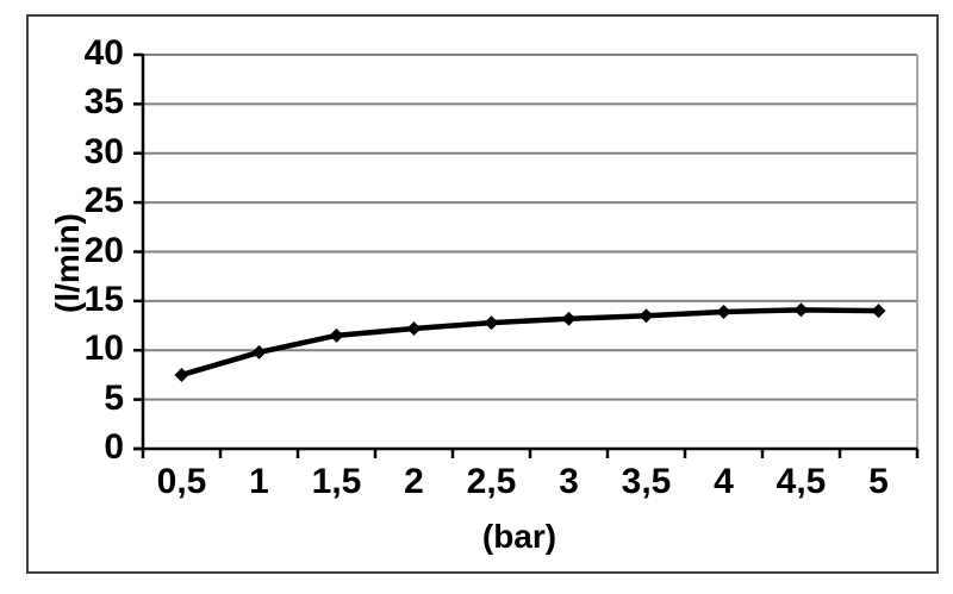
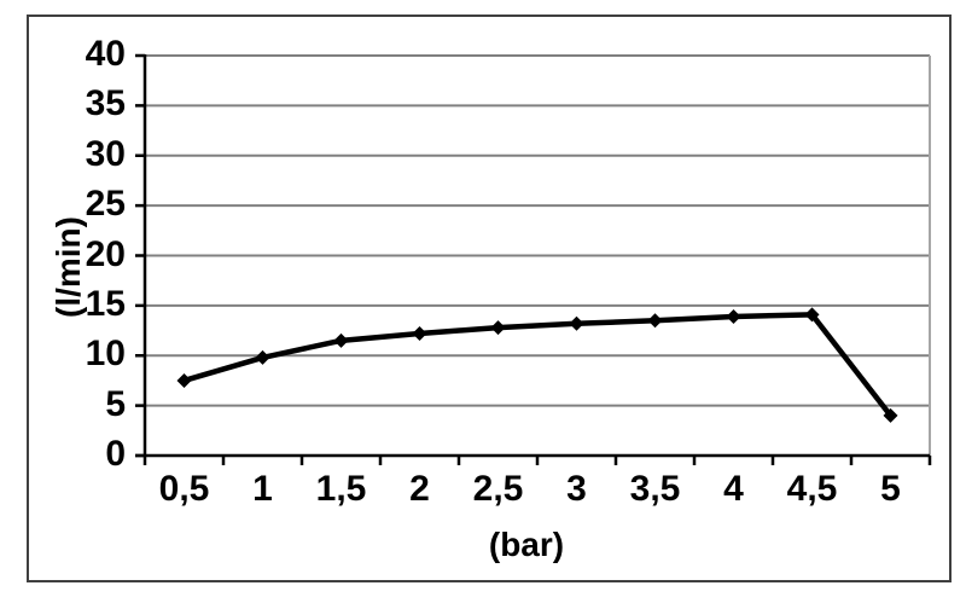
5: 14 -> 4
